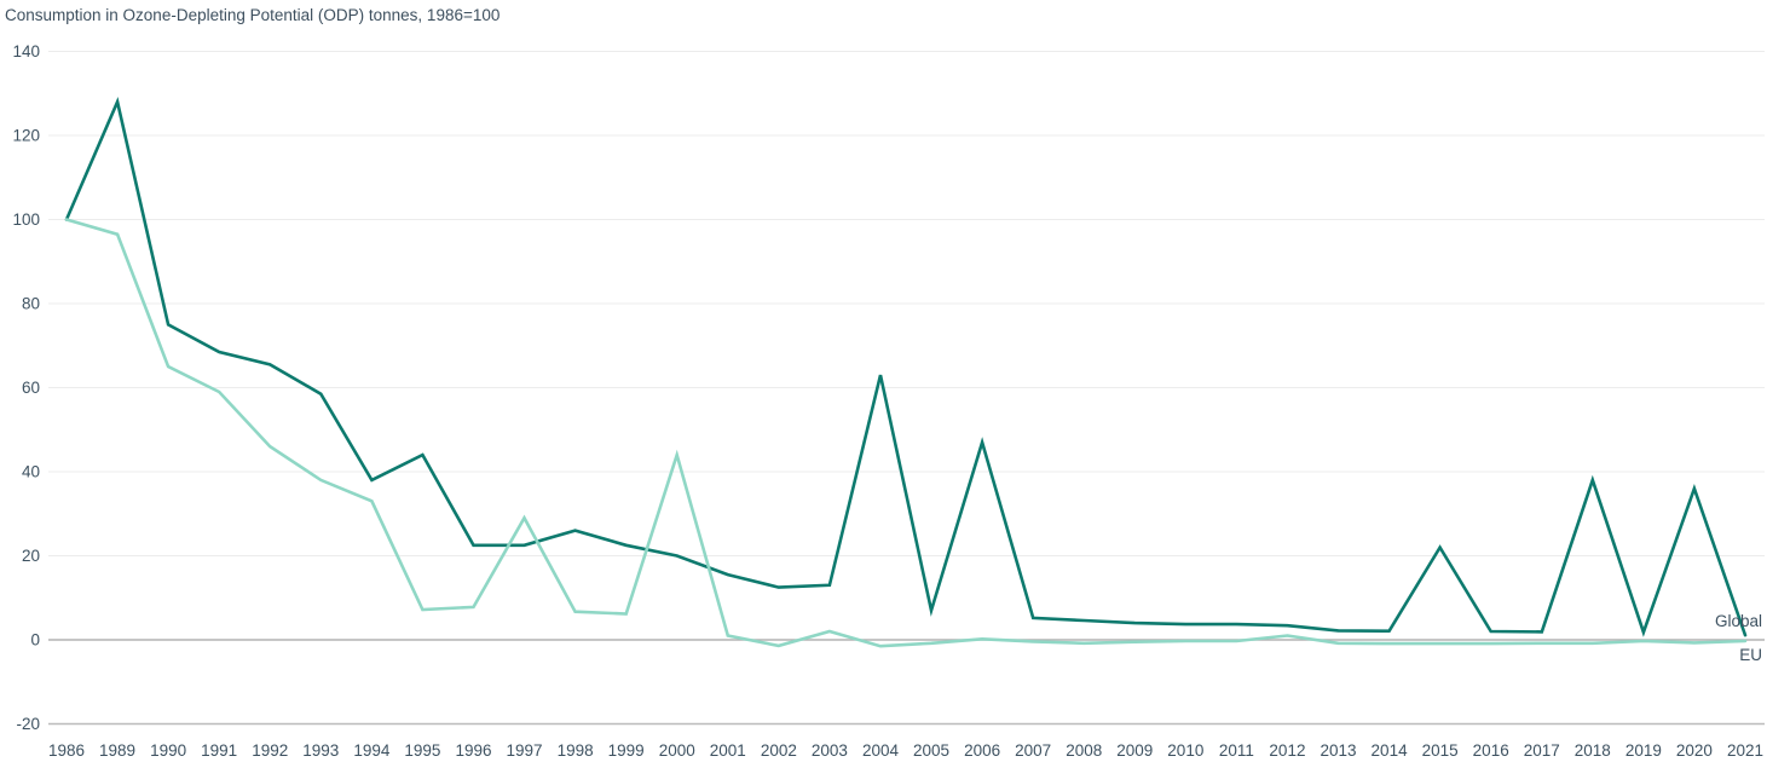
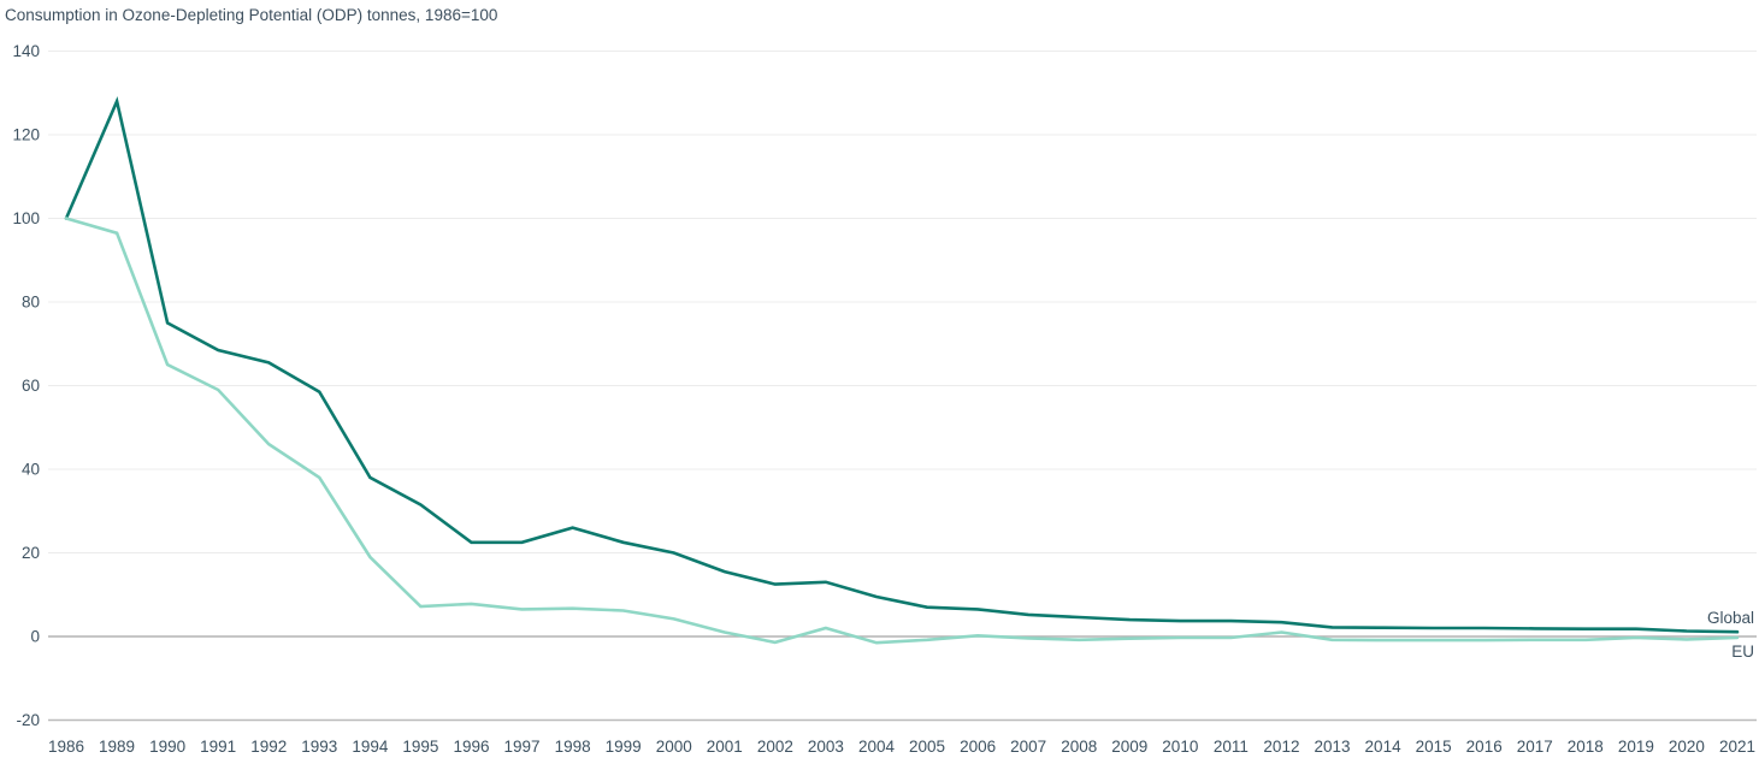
EU/1994: 33 -> 19
Global/1995: 44 -> 32
EU/1997: 29 -> 6
EU/2000: 44 -> 4
Global/2004: 63 -> 10
Global/2006: 47 -> 6
Global/2015: 22 -> 2
Global/2018: 38 -> 2
Global/2020: 36 -> 1
